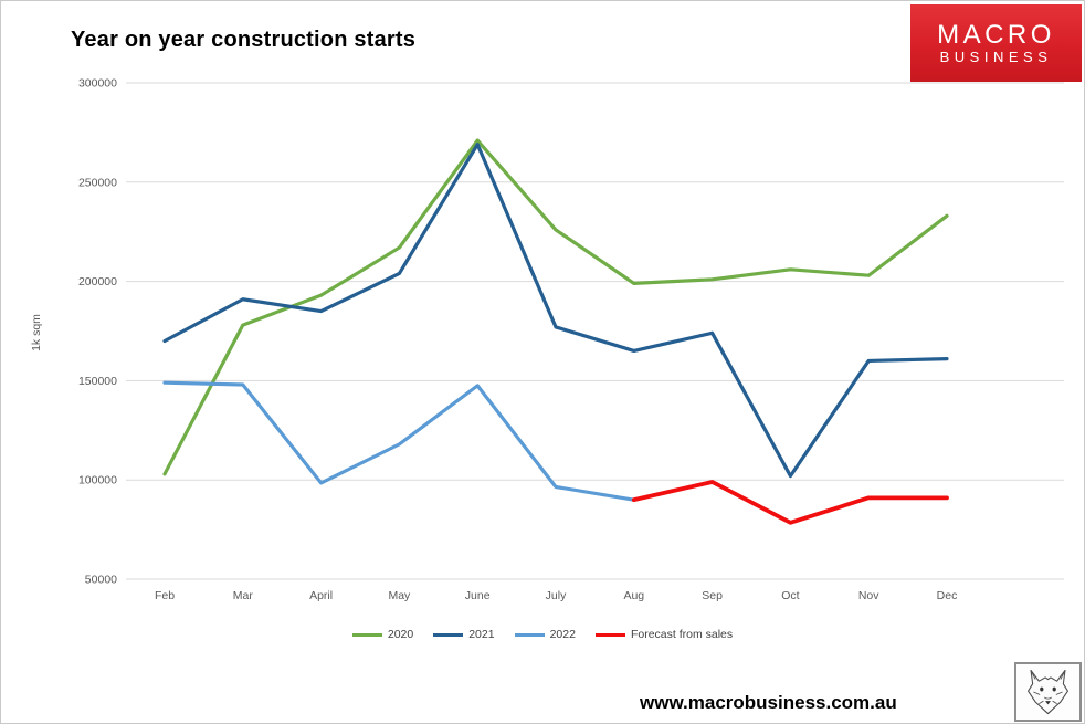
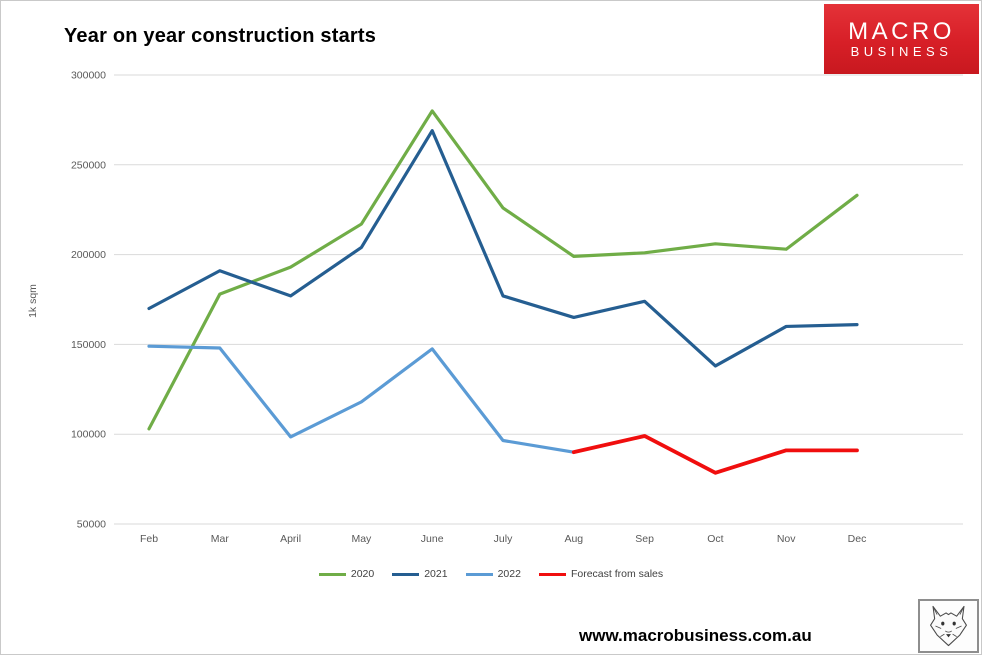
2021/April: 185000 -> 177000
2020/June: 271000 -> 280000
2021/Oct: 102000 -> 138000
